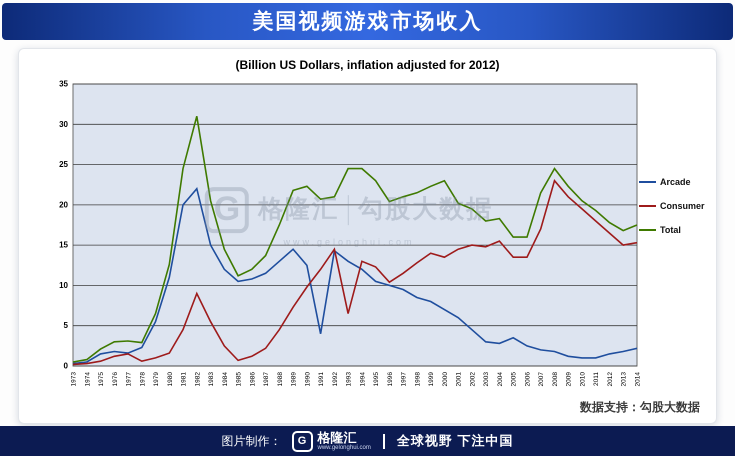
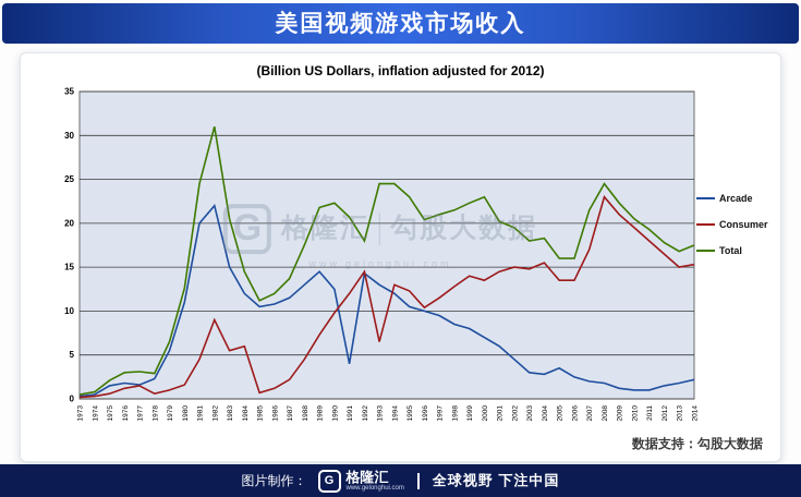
Consumer/1984: 2 -> 6
Total/1992: 21 -> 18
